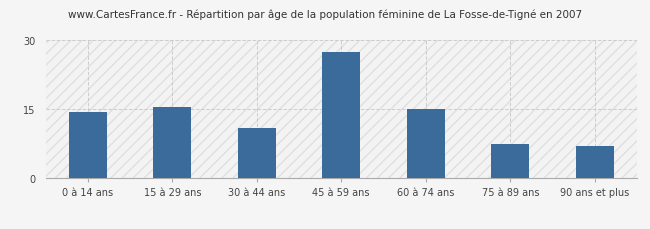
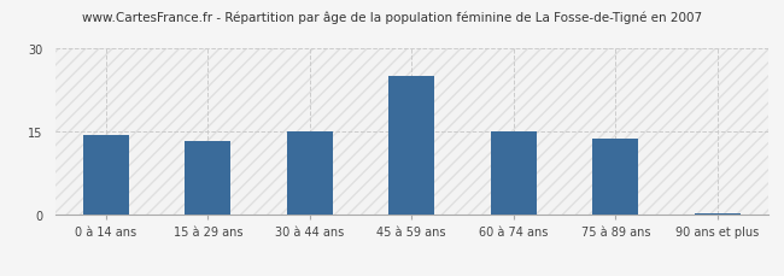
15 à 29 ans: 15.5 -> 13.3
30 à 44 ans: 11.0 -> 15.0
45 à 59 ans: 27.5 -> 25.0
75 à 89 ans: 7.5 -> 13.8
90 ans et plus: 7.0 -> 0.3
